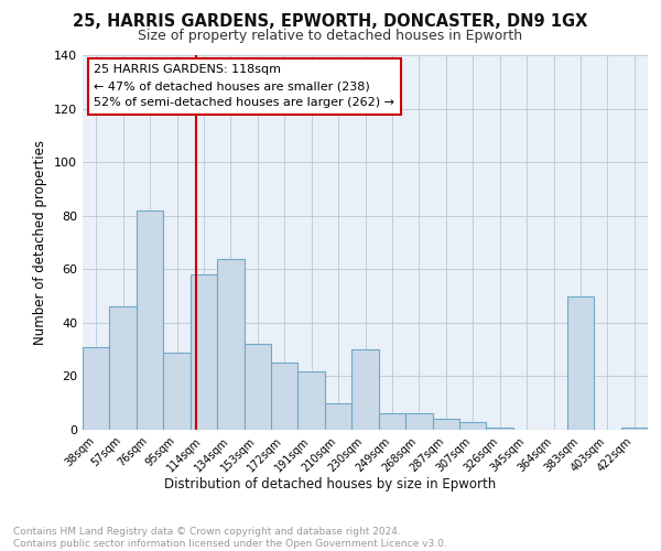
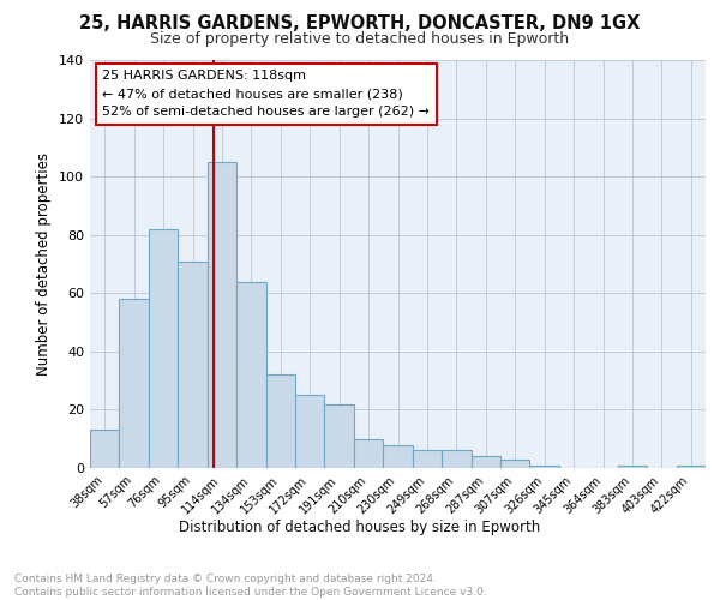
38sqm: 31 -> 13
57sqm: 46 -> 58
95sqm: 29 -> 71
114sqm: 58 -> 105
230sqm: 30 -> 8
383sqm: 50 -> 1
